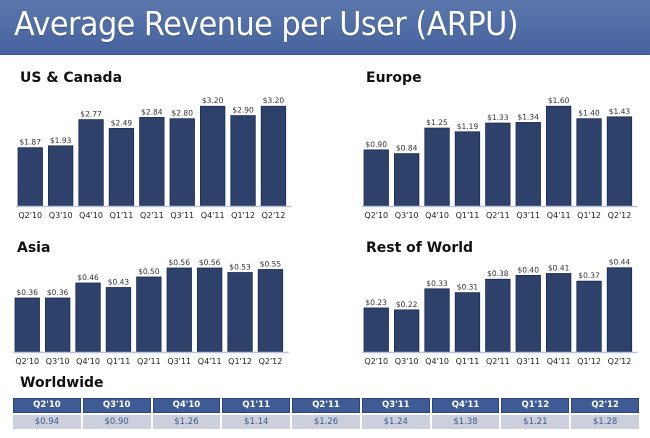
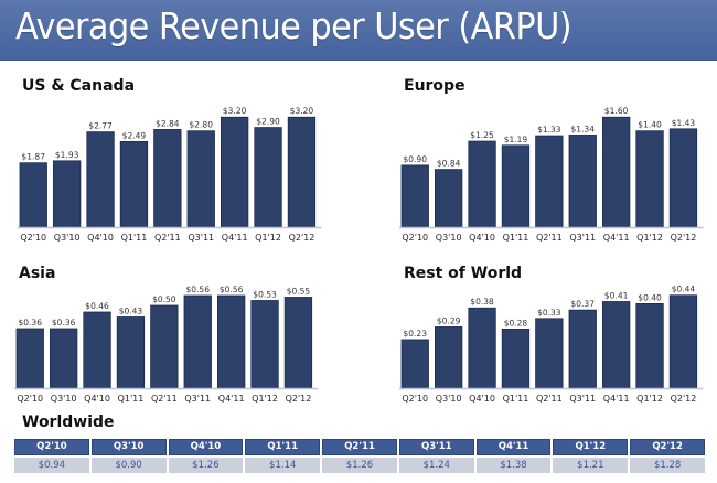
Rest of World/Q3'10: $0.22 -> $0.29
Rest of World/Q4'10: $0.33 -> $0.38
Rest of World/Q1'11: $0.31 -> $0.28
Rest of World/Q2'11: $0.38 -> $0.33
Rest of World/Q3'11: $0.40 -> $0.37
Rest of World/Q1'12: $0.37 -> $0.40
